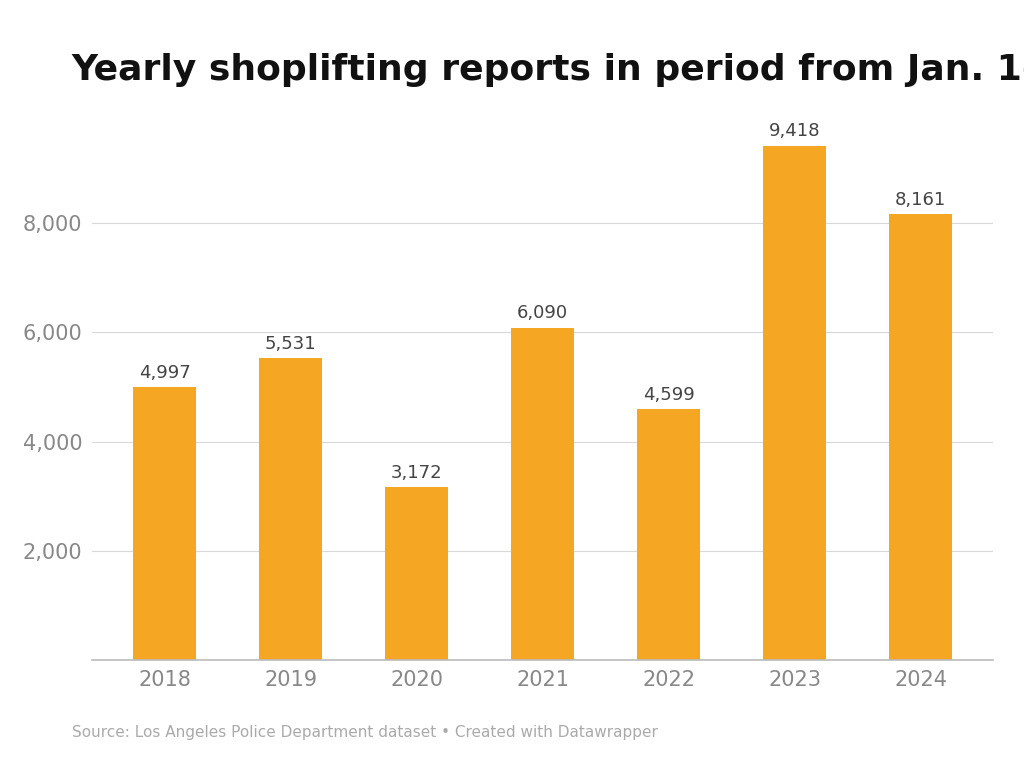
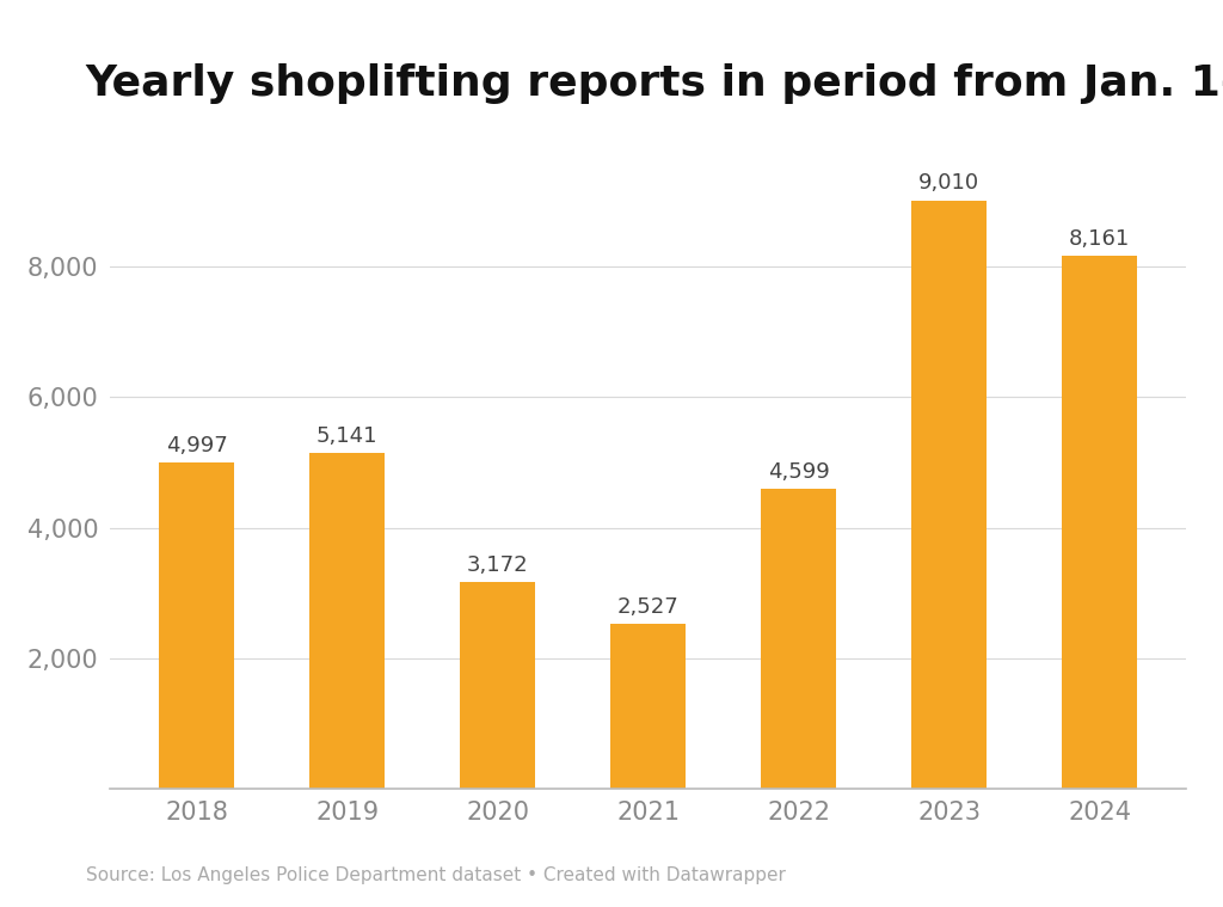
2019: 5,531 -> 5,141
2021: 6,090 -> 2,527
2023: 9,418 -> 9,010
